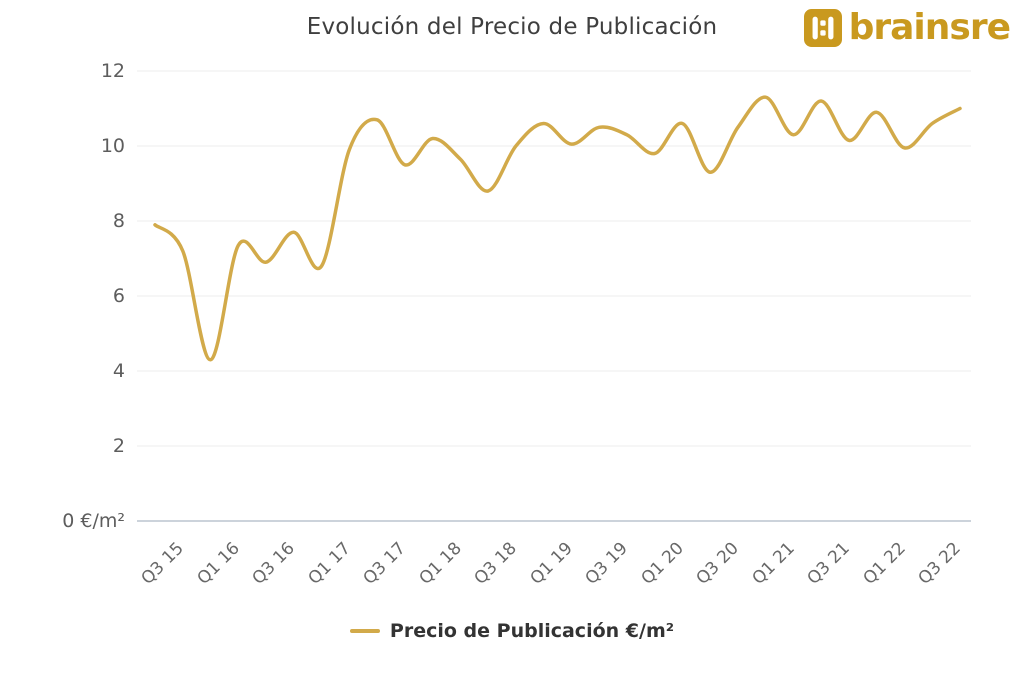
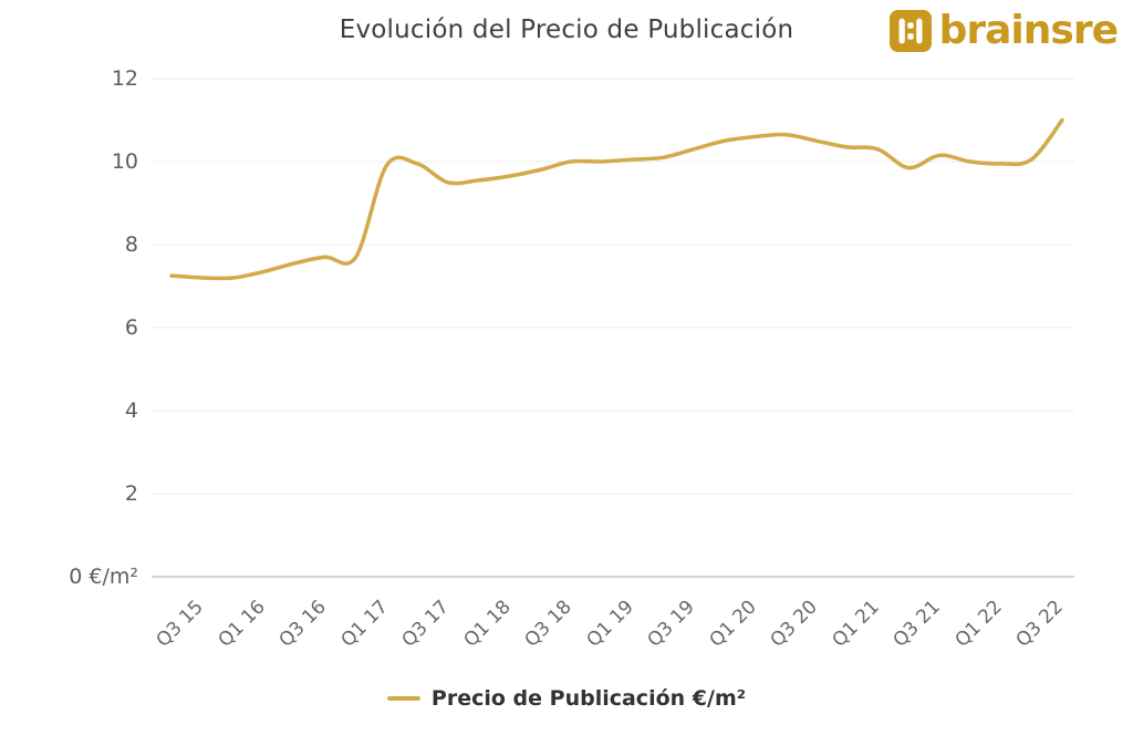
Q3 15: 7.9 -> 7.2
Q1 16: 4.3 -> 7.2
Q3 16: 6.9 -> 7.5
Q1 17: 6.8 -> 7.7
Q3 17: 10.7 -> 9.9
Q1 18: 10.2 -> 9.6
Q3 18: 8.8 -> 9.8
Q1 19: 10.6 -> 10.0
Q3 19: 10.5 -> 10.1
Q1 20: 9.8 -> 10.5
Q3 20: 9.3 -> 10.7
Q1 21: 11.3 -> 10.3
Q3 21: 11.2 -> 9.8
Q1 22: 10.9 -> 10.0
Q3 22: 10.6 -> 10.1
